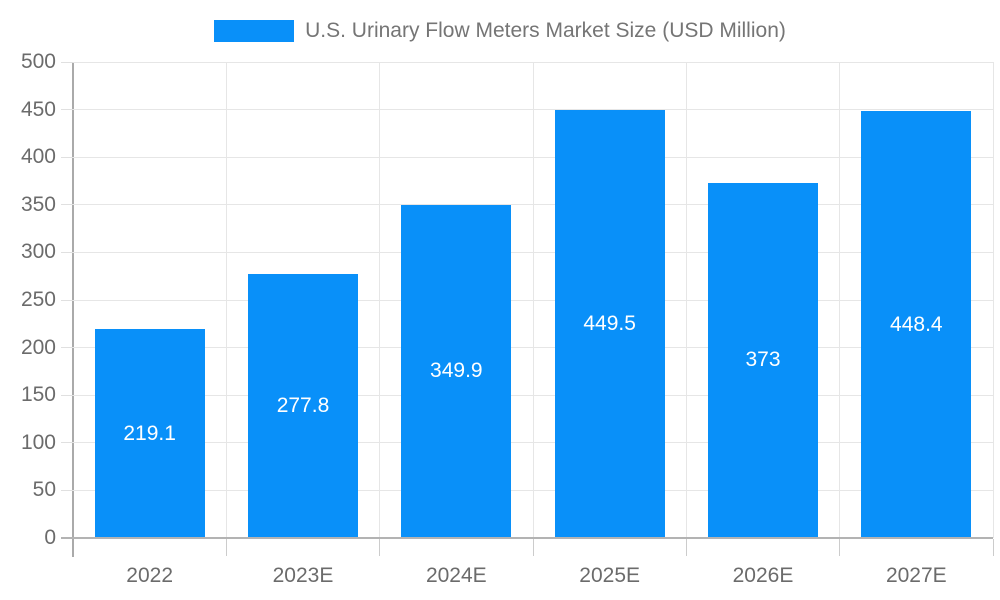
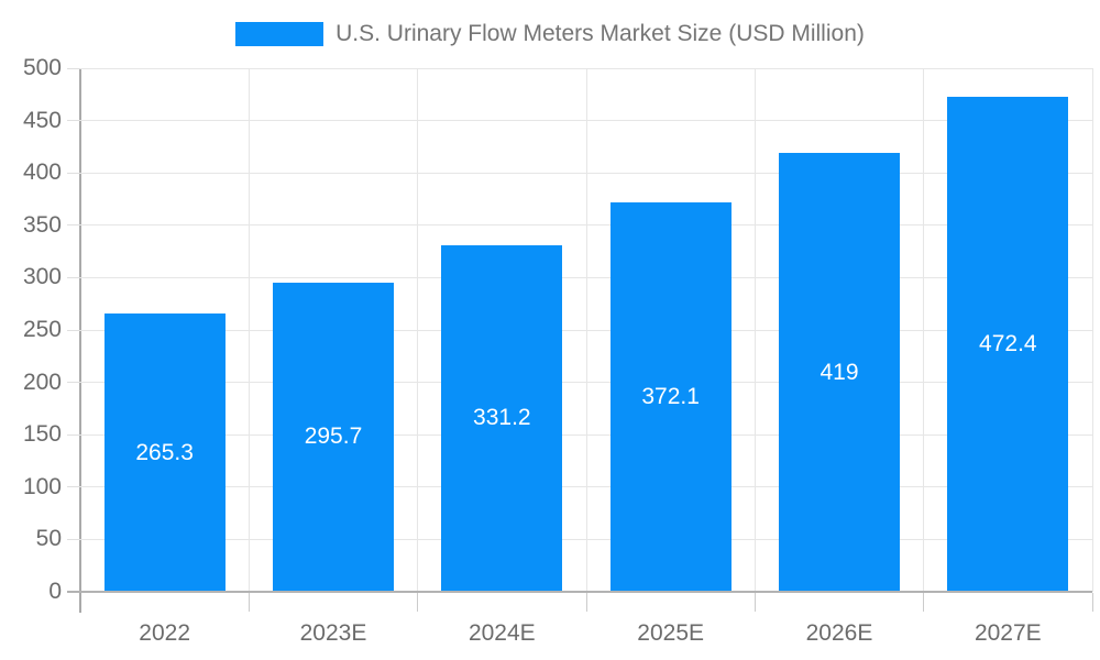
2022: 219.1 -> 265.3
2023E: 277.8 -> 295.7
2024E: 349.9 -> 331.2
2025E: 449.5 -> 372.1
2026E: 373 -> 419
2027E: 448.4 -> 472.4
